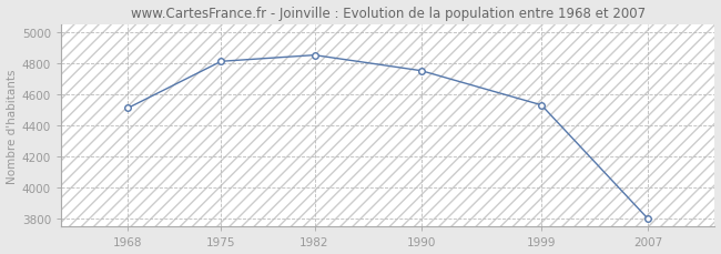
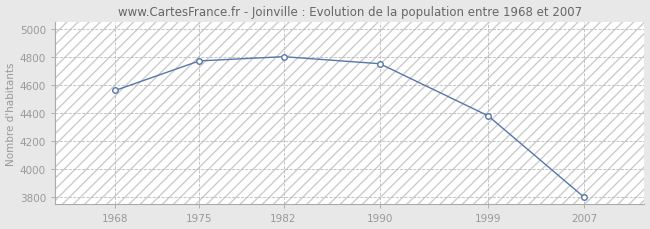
1968: 4510 -> 4560
1975: 4810 -> 4770
1982: 4850 -> 4800
1999: 4530 -> 4380
